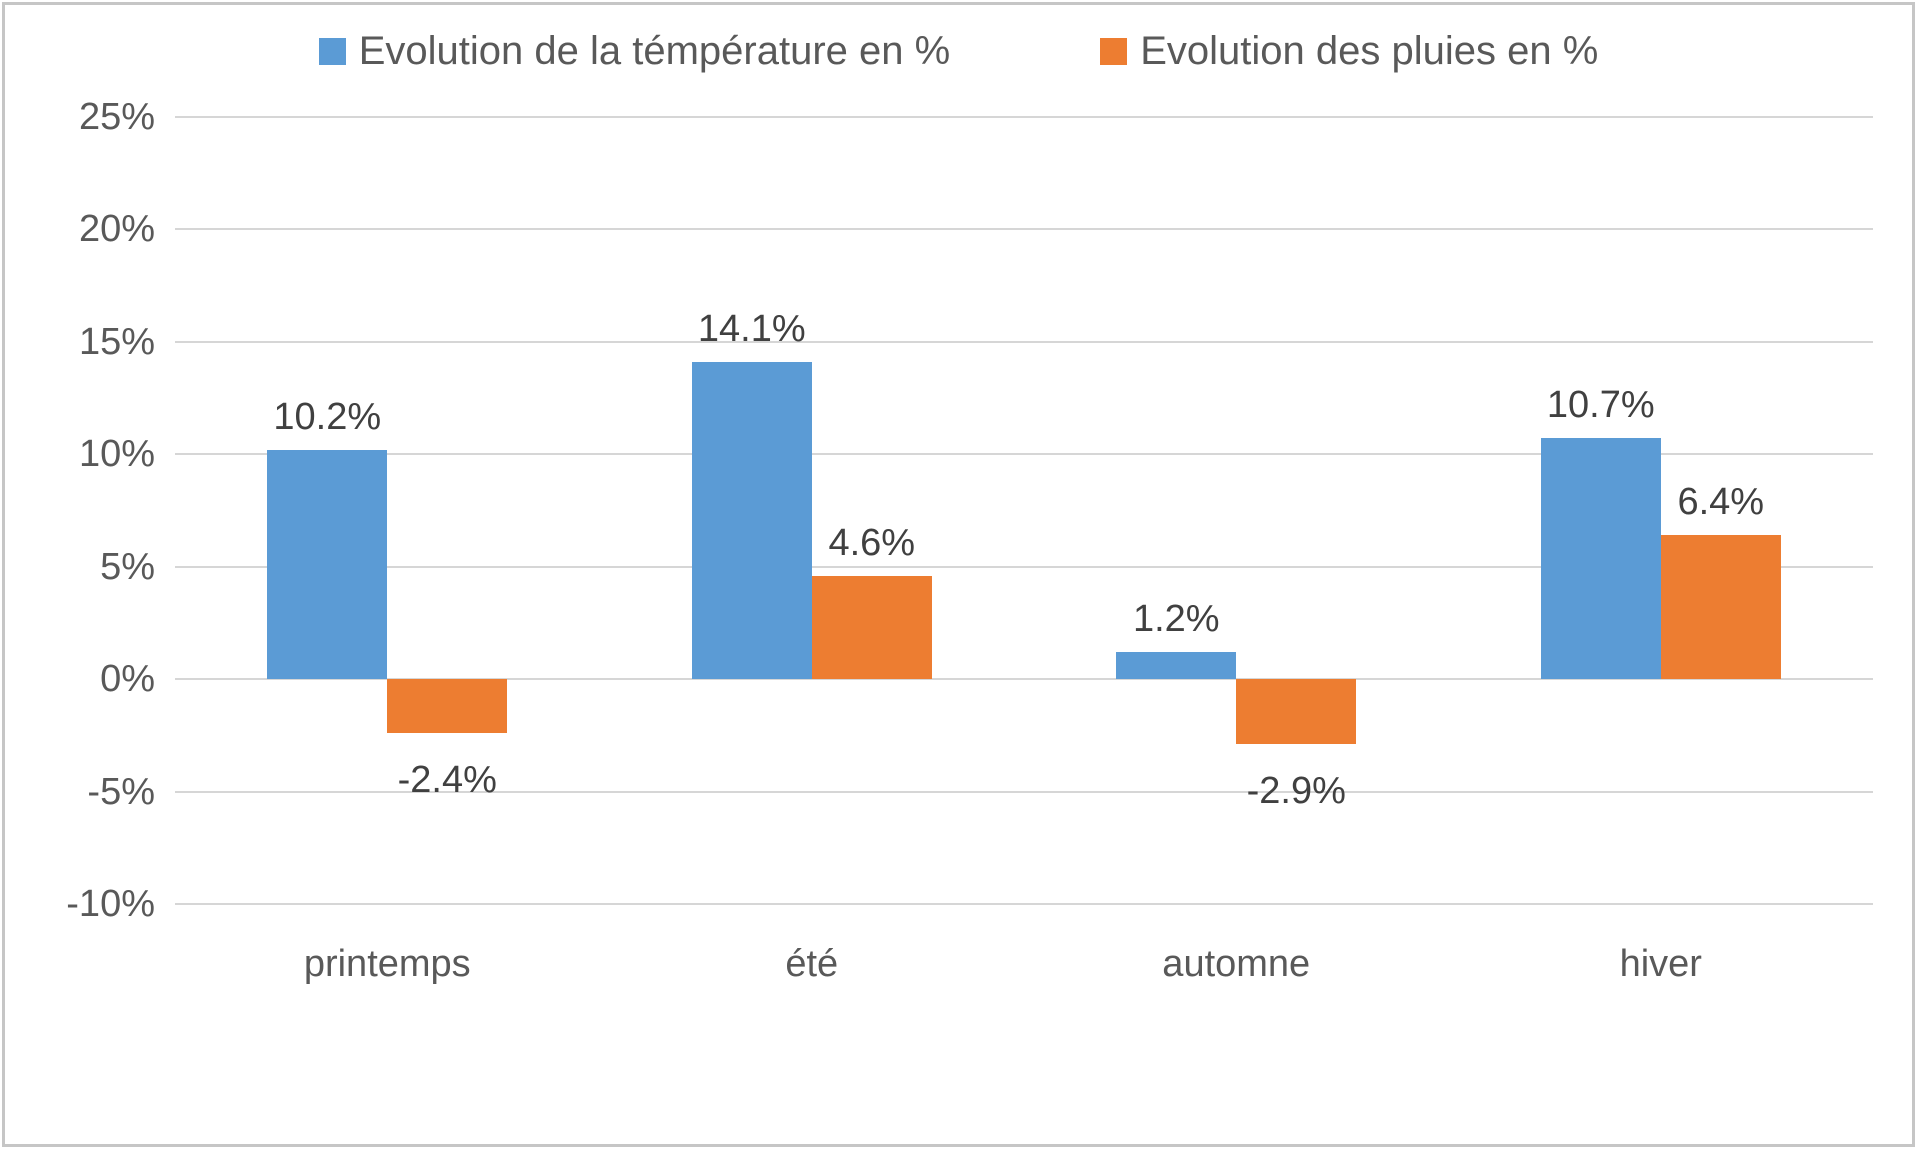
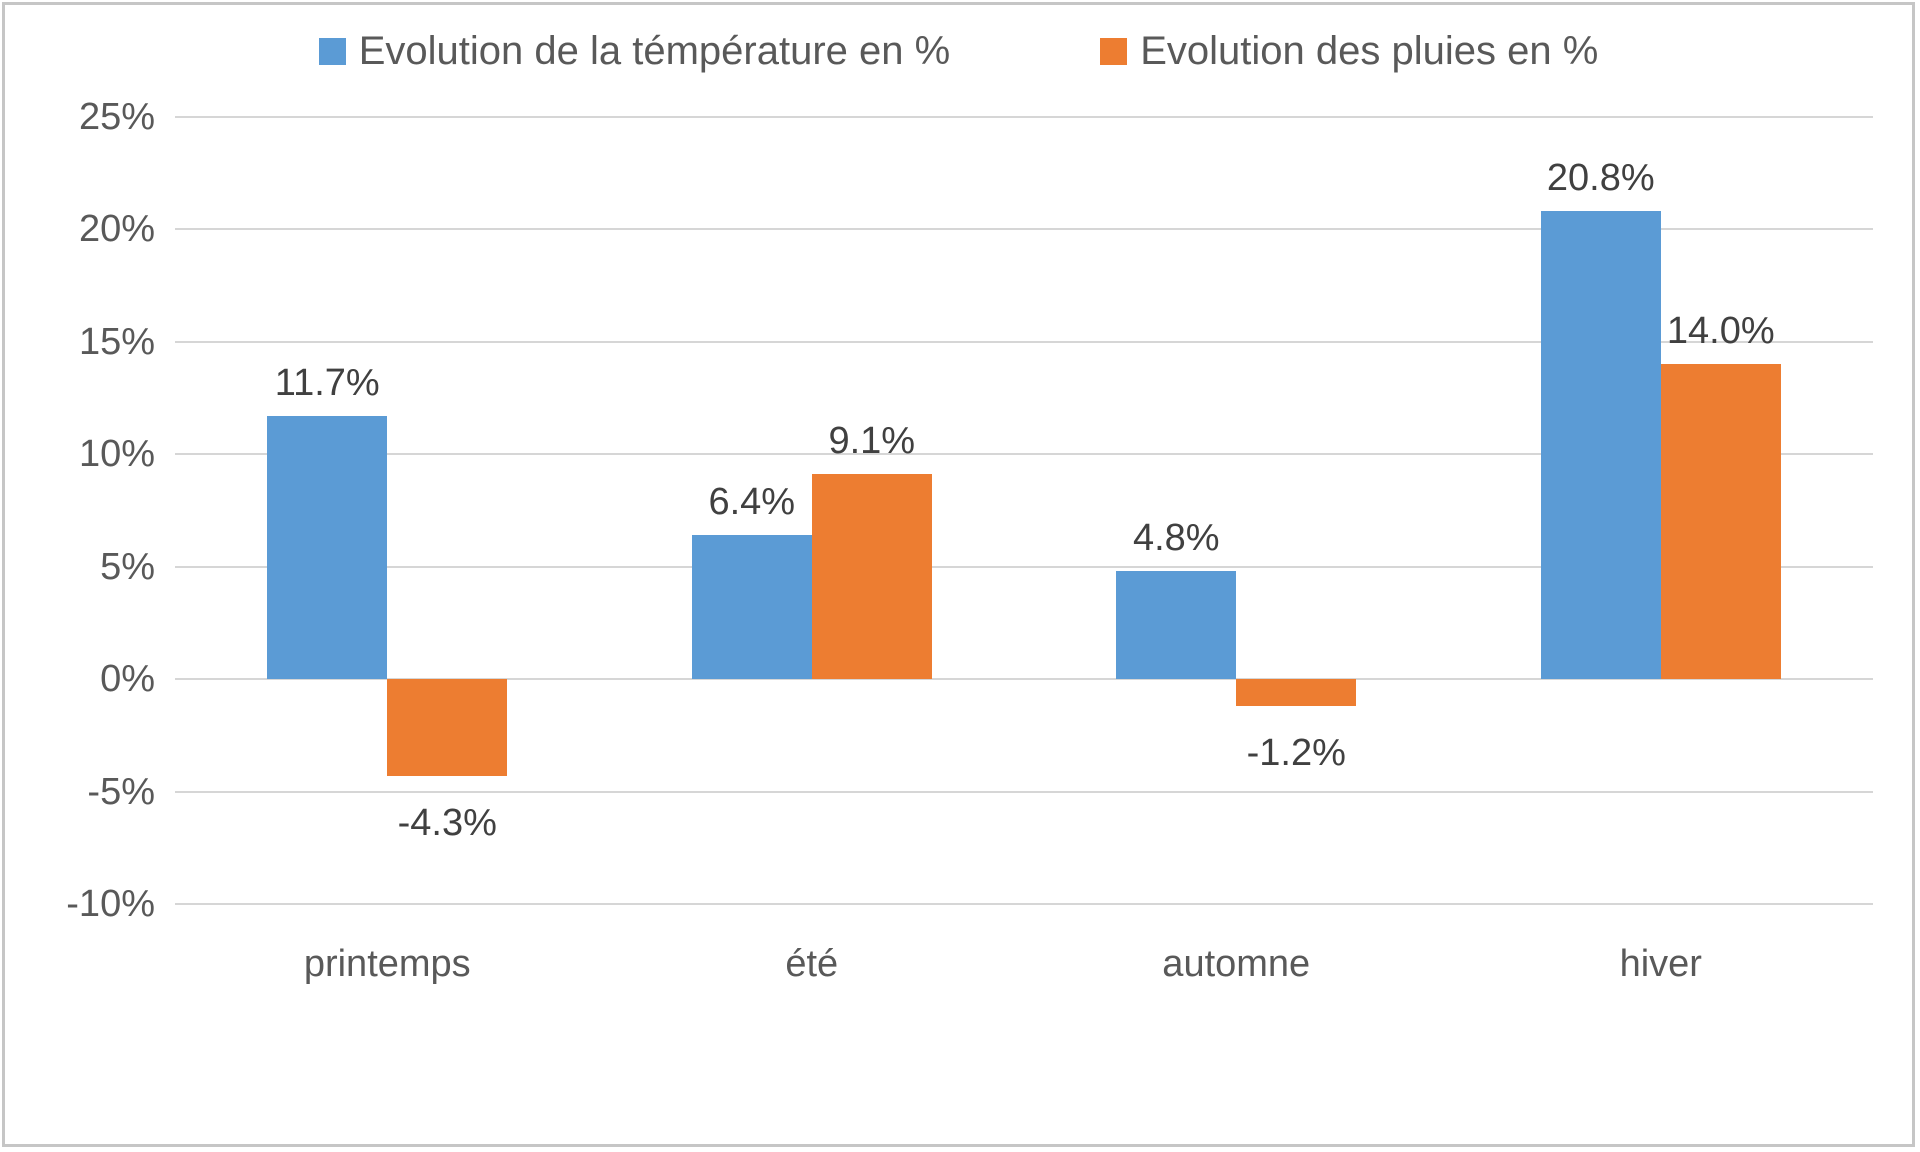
Evolution de la témpérature en %/printemps: 10.2% -> 11.7%
Evolution des pluies en %/printemps: -2.4% -> -4.3%
Evolution de la témpérature en %/été: 14.1% -> 6.4%
Evolution des pluies en %/été: 4.6% -> 9.1%
Evolution de la témpérature en %/automne: 1.2% -> 4.8%
Evolution des pluies en %/automne: -2.9% -> -1.2%
Evolution de la témpérature en %/hiver: 10.7% -> 20.8%
Evolution des pluies en %/hiver: 6.4% -> 14.0%
